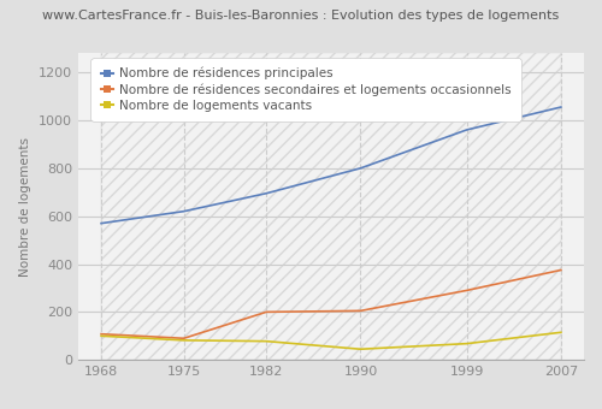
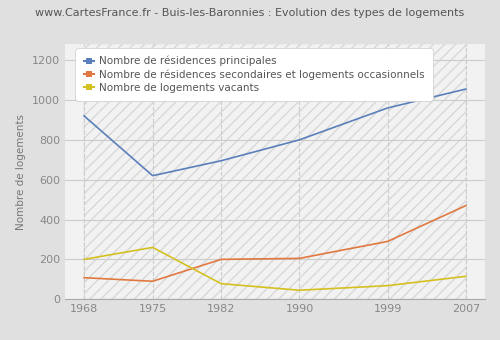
Nombre de résidences principales/1968: 570 -> 920
Nombre de logements vacants/1968: 100 -> 200
Nombre de logements vacants/1975: 80 -> 260
Nombre de résidences secondaires et logements occasionnels/2007: 380 -> 470
